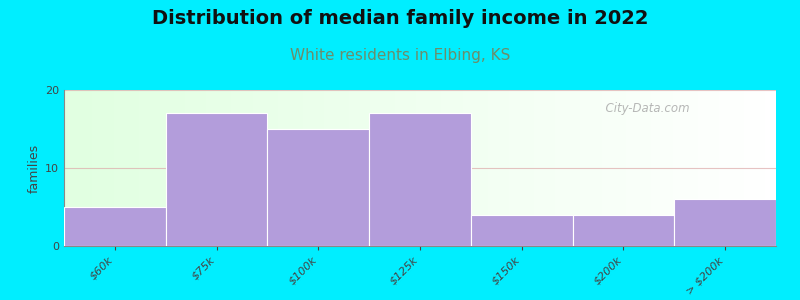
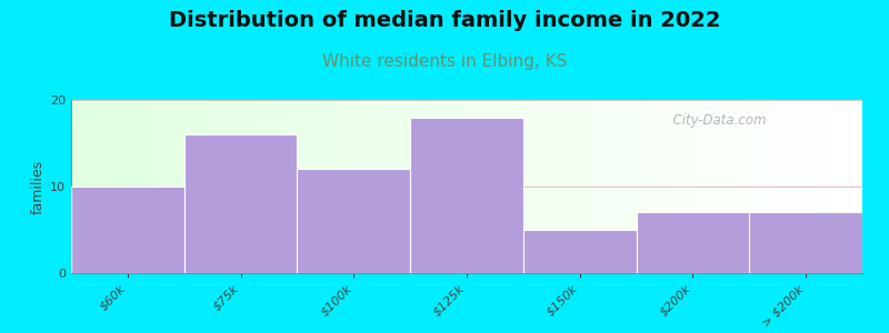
$60k: 5 -> 10
$75k: 17 -> 16
$100k: 15 -> 12
$125k: 17 -> 18
$150k: 4 -> 5
$200k: 4 -> 7
> $200k: 6 -> 7
